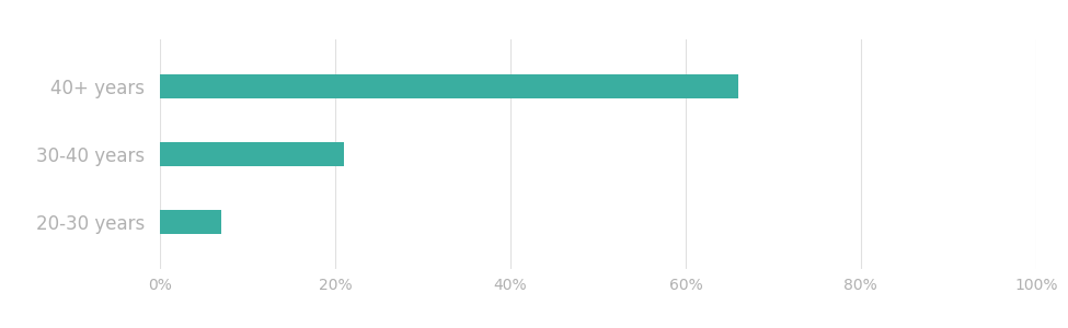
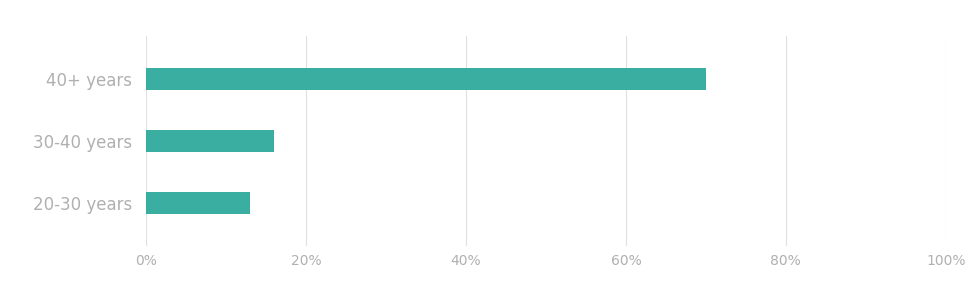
40+ years: 66% -> 70%
30-40 years: 21% -> 16%
20-30 years: 7% -> 13%
